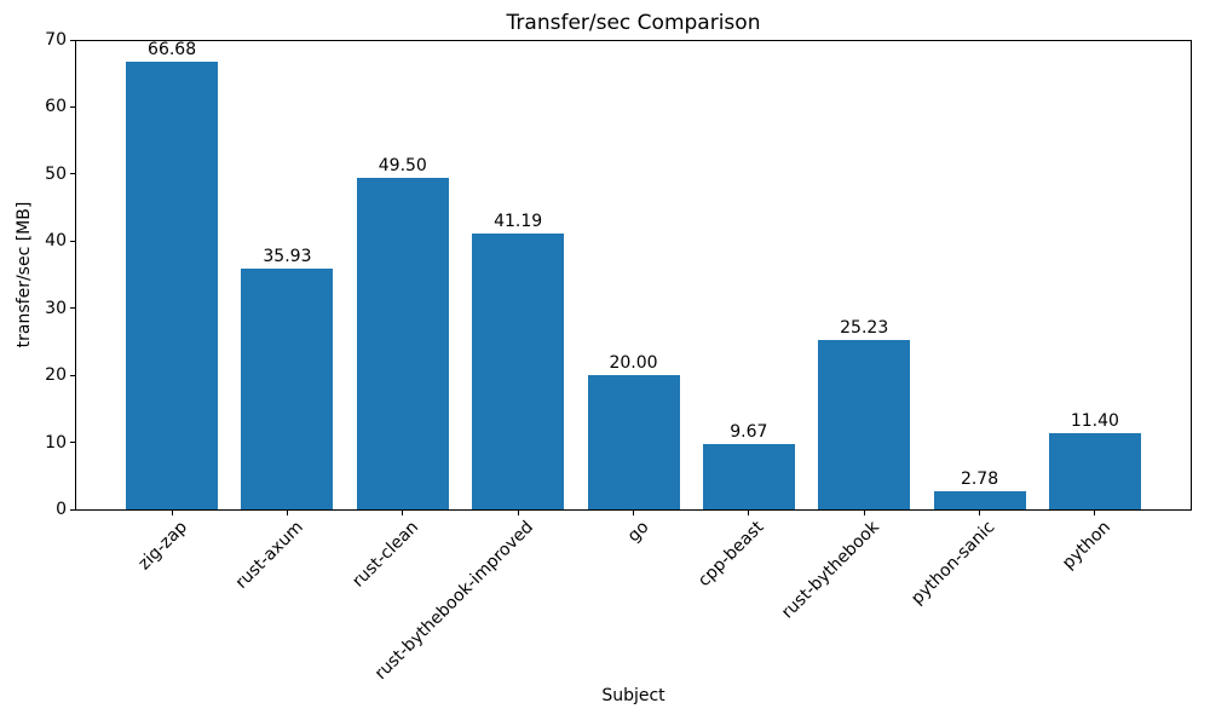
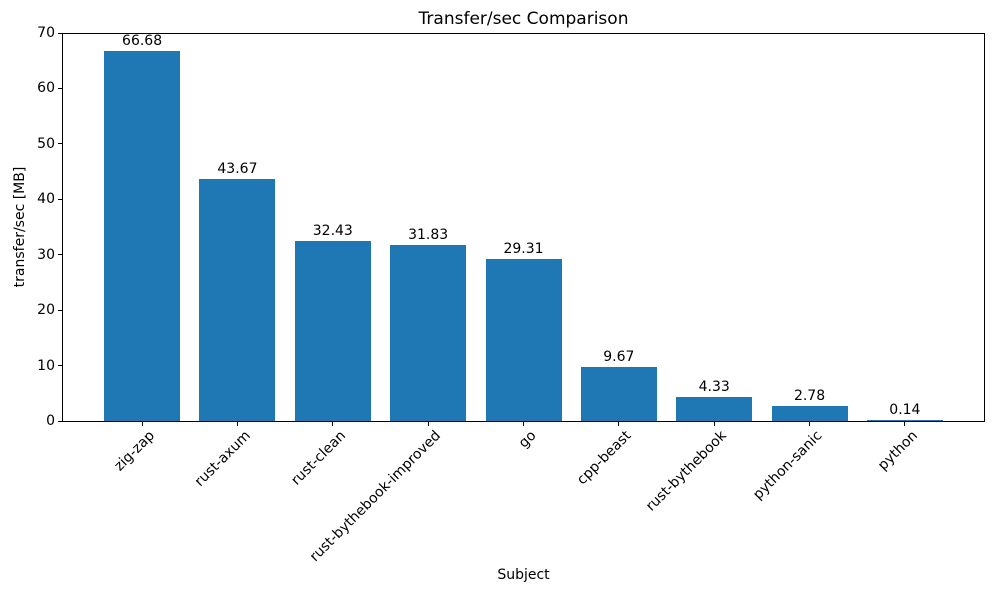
rust-axum: 35.93 -> 43.67
rust-clean: 49.50 -> 32.43
rust-bythebook-improved: 41.19 -> 31.83
go: 20.00 -> 29.31
rust-bythebook: 25.23 -> 4.33
python: 11.40 -> 0.14
